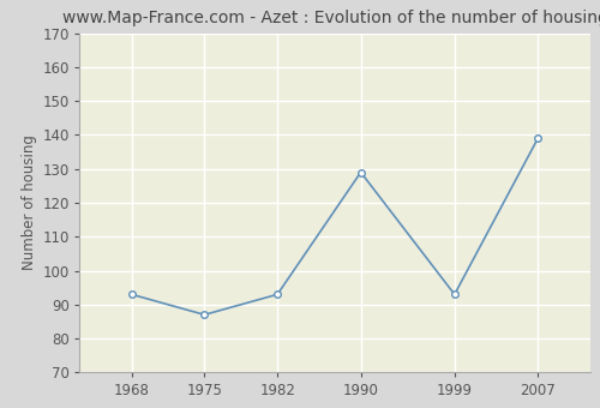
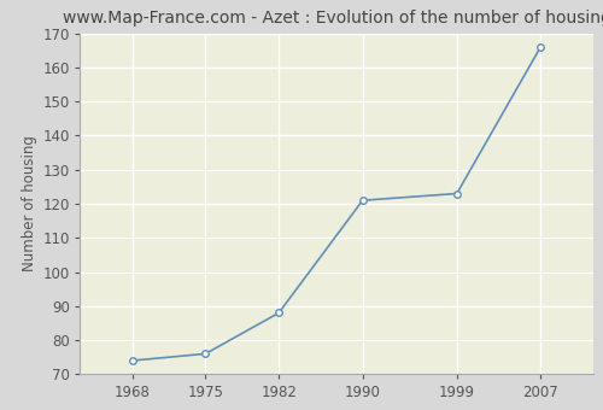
1968: 93 -> 74
1975: 87 -> 76
1982: 93 -> 88
1990: 129 -> 121
1999: 93 -> 123
2007: 139 -> 166
